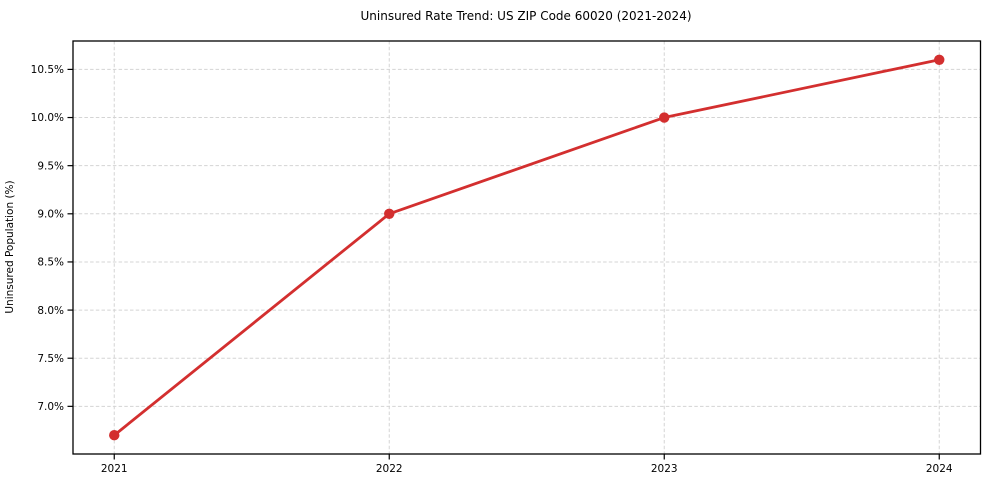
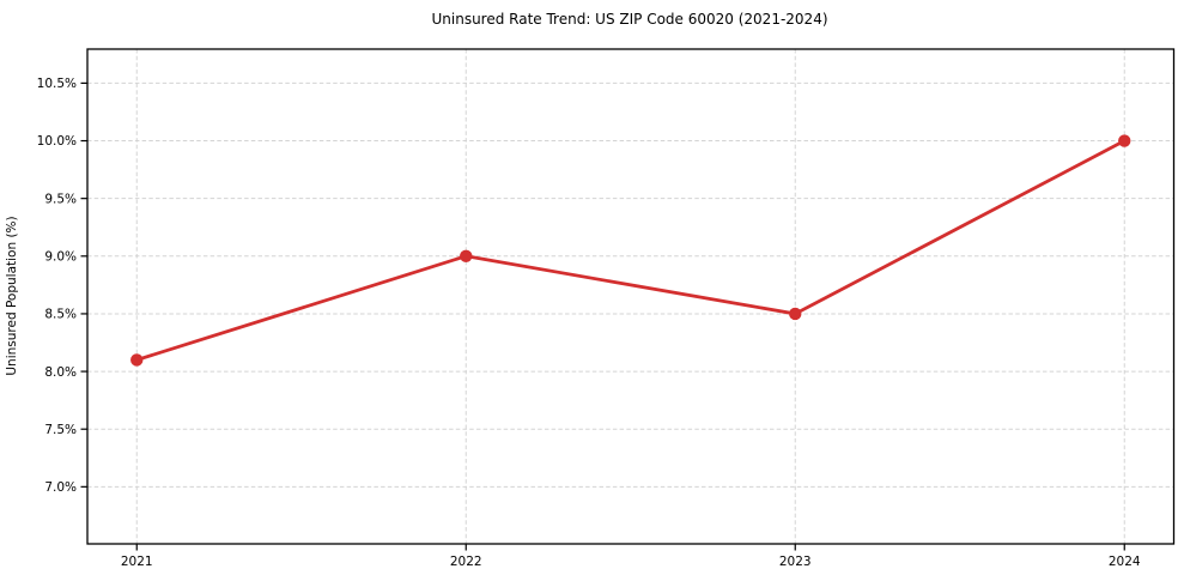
2021: 6.7% -> 8.1%
2023: 10.0% -> 8.5%
2024: 10.6% -> 10.0%
